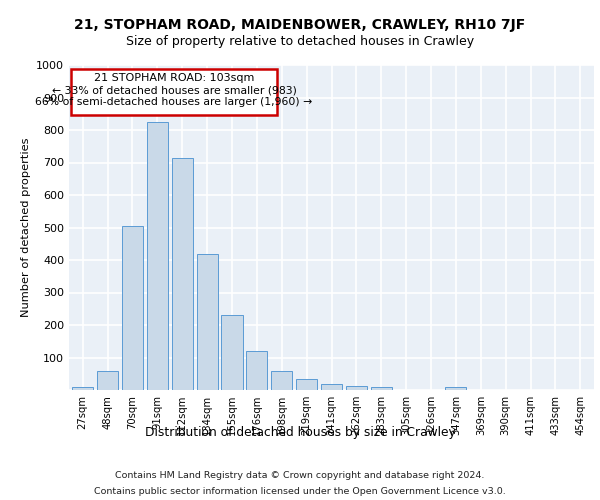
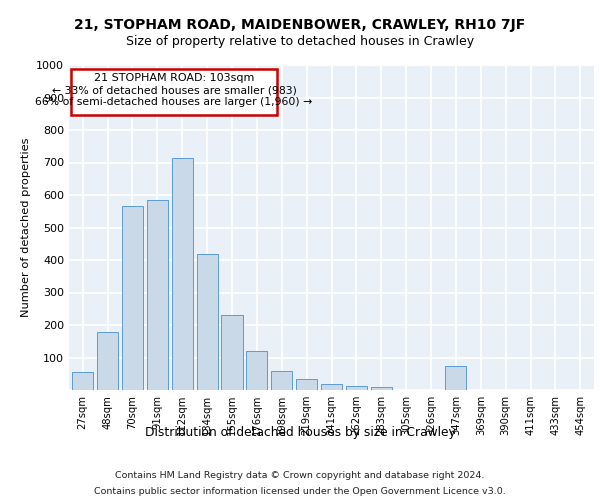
27sqm: 8 -> 55
48sqm: 60 -> 180
70sqm: 505 -> 565
91sqm: 825 -> 585
347sqm: 10 -> 75
